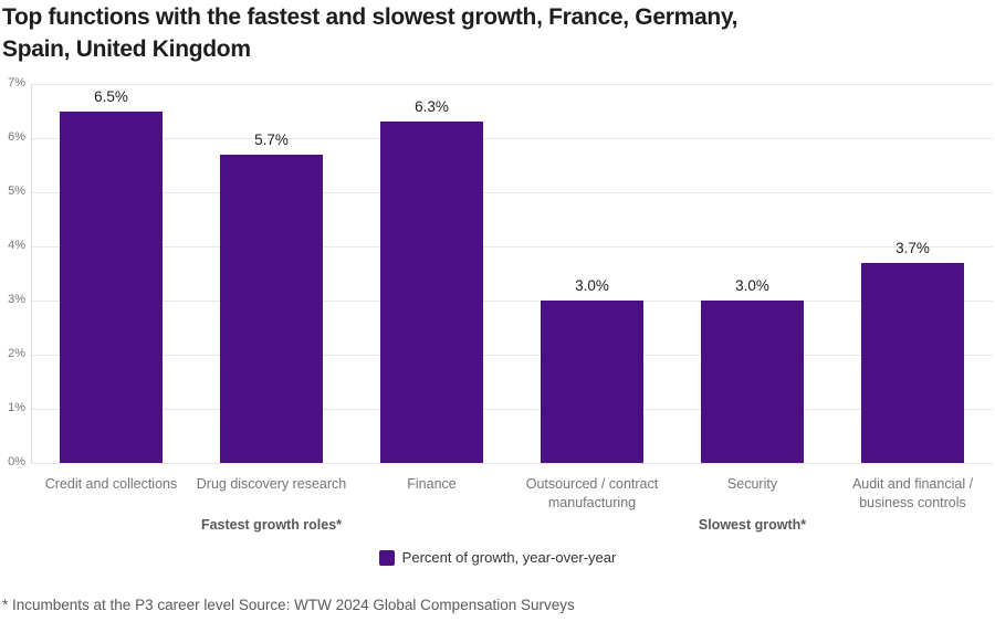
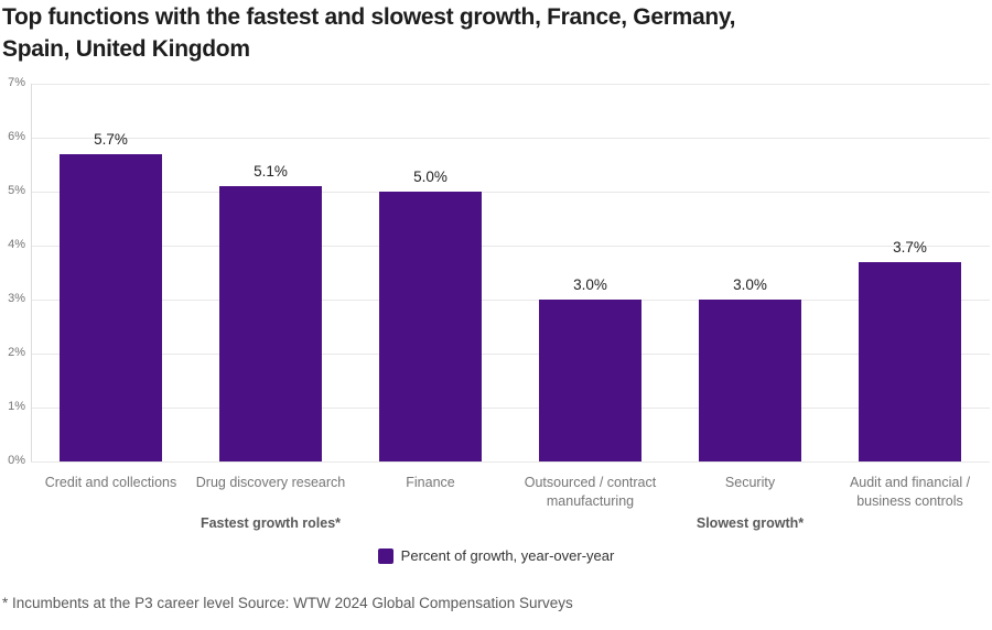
Credit and collections: 6.5% -> 5.7%
Drug discovery research: 5.7% -> 5.1%
Finance: 6.3% -> 5.0%
